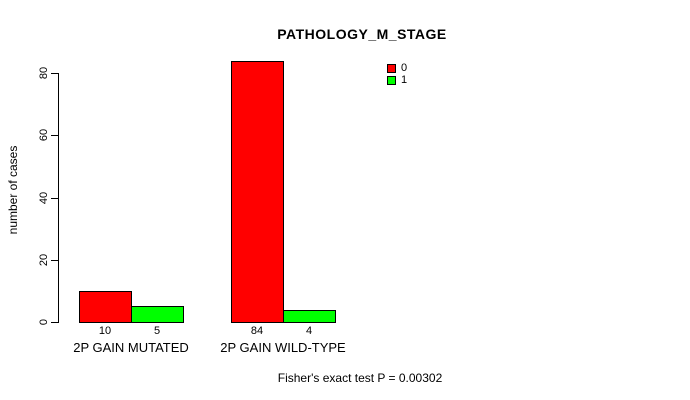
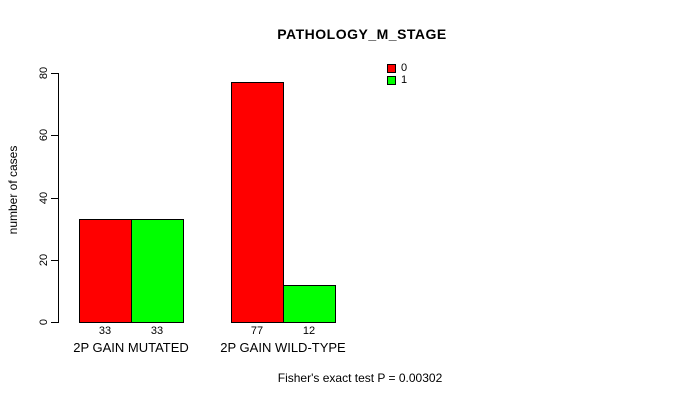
0/2P GAIN MUTATED: 10 -> 33
1/2P GAIN MUTATED: 5 -> 33
0/2P GAIN WILD-TYPE: 84 -> 77
1/2P GAIN WILD-TYPE: 4 -> 12
